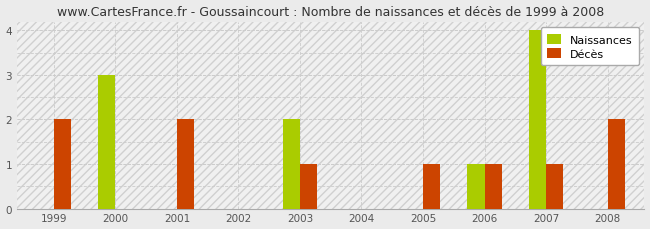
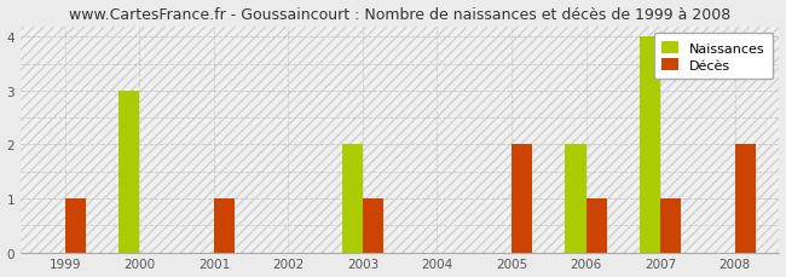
Décès/1999: 2 -> 1
Décès/2001: 2 -> 1
Décès/2005: 1 -> 2
Naissances/2006: 1 -> 2
